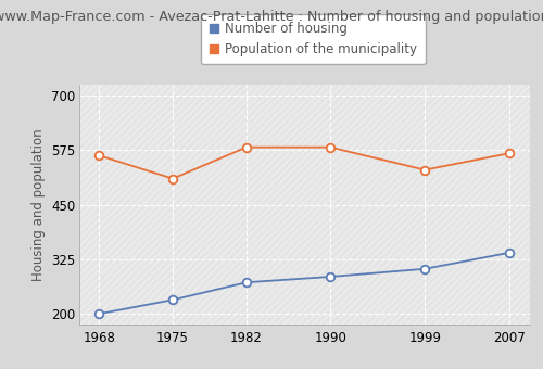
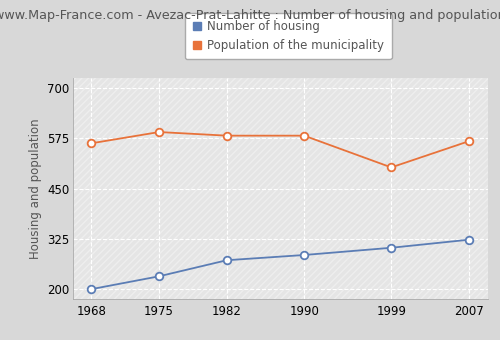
Population of the municipality/1975: 510 -> 591
Population of the municipality/1999: 530 -> 503
Number of housing/2007: 340 -> 323
